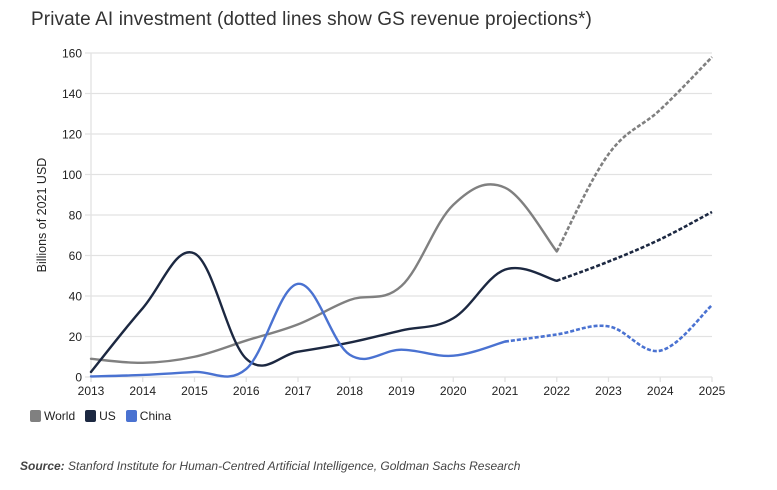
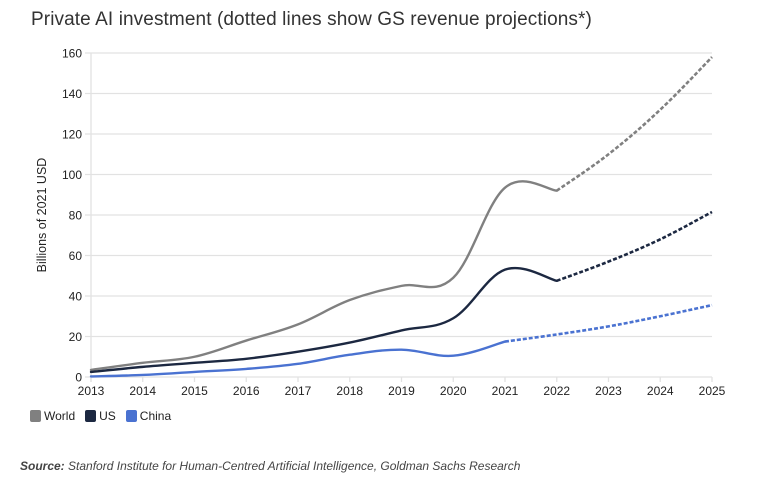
World/2013: 9 -> 4
US/2014: 34 -> 5
US/2015: 61 -> 7
China/2017: 46 -> 6
World/2020: 85 -> 49
World/2022: 62 -> 92
China/2024: 13 -> 30
